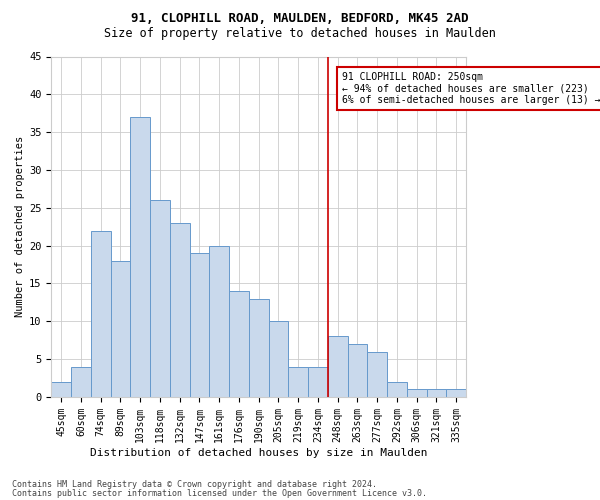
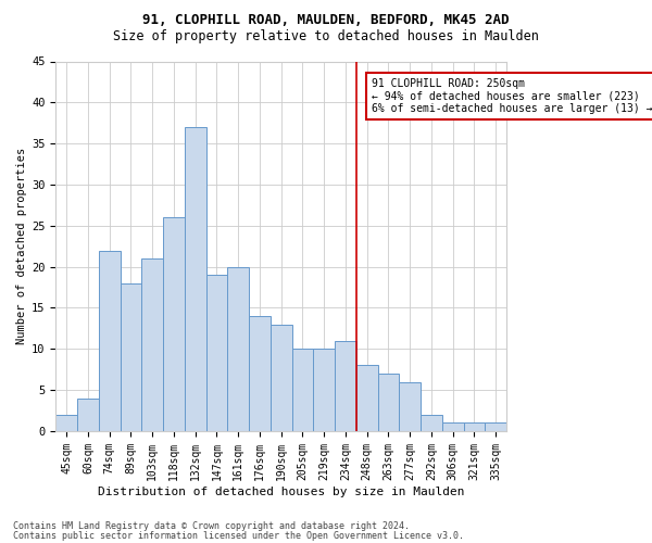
103sqm: 37 -> 21
132sqm: 23 -> 37
219sqm: 4 -> 10
234sqm: 4 -> 11
